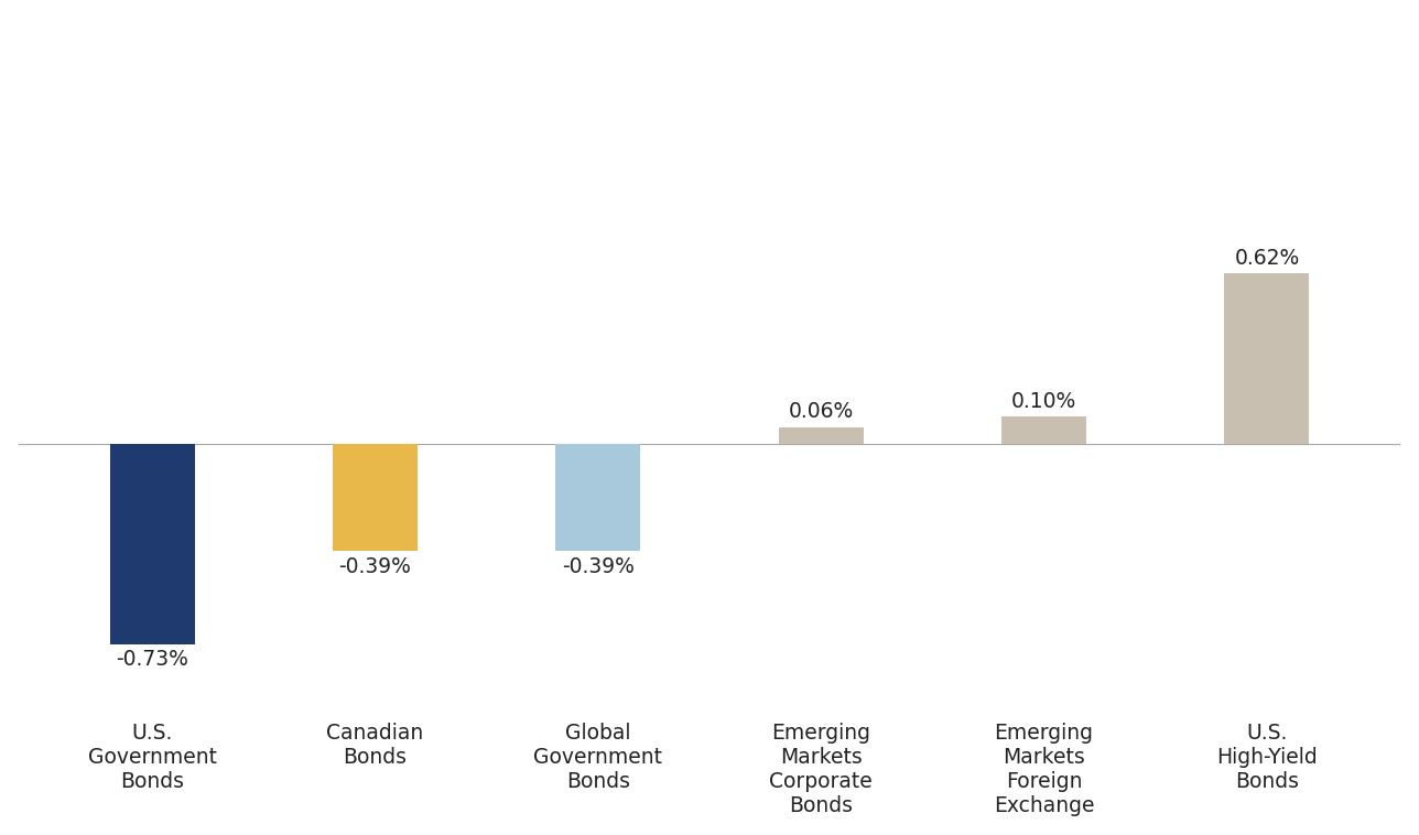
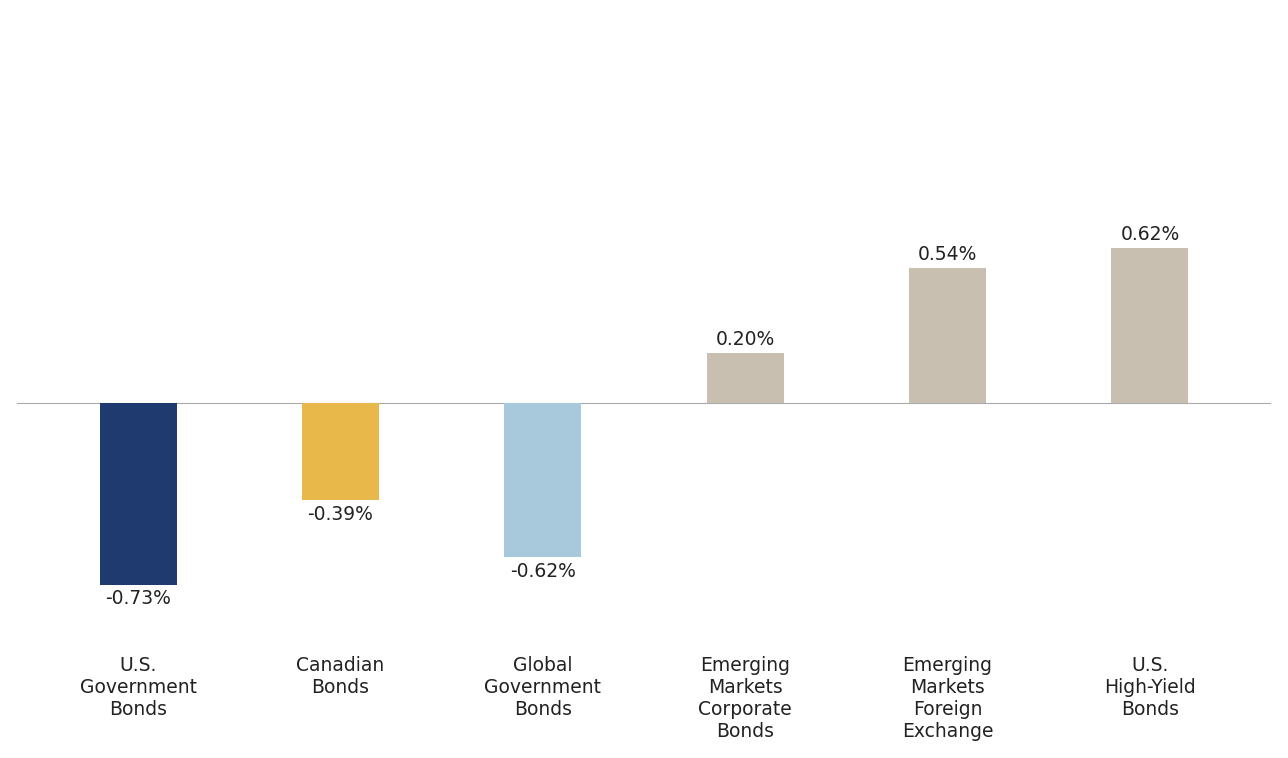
Global Government Bonds: -0.39% -> -0.62%
Emerging Markets Corporate Bonds: 0.06% -> 0.20%
Emerging Markets Foreign Exchange: 0.10% -> 0.54%
